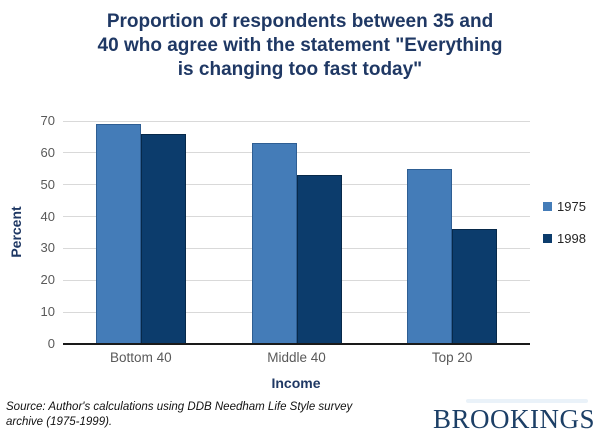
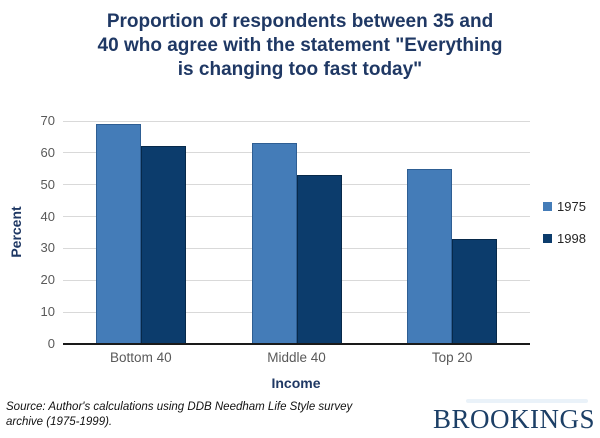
1998/Bottom 40: 66 -> 62
1998/Top 20: 36 -> 33
